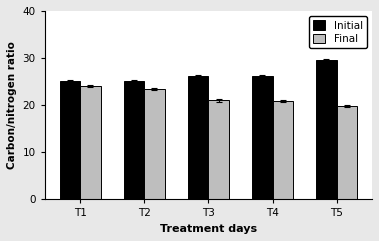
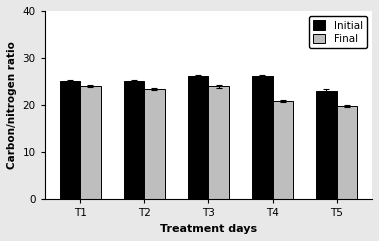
Final/T3: 21.0 -> 24.0
Initial/T5: 29.5 -> 23.0
